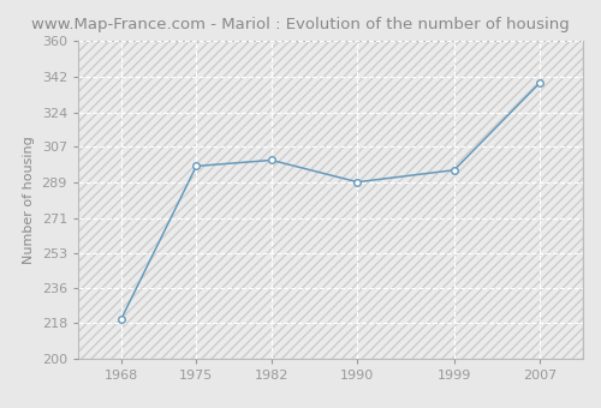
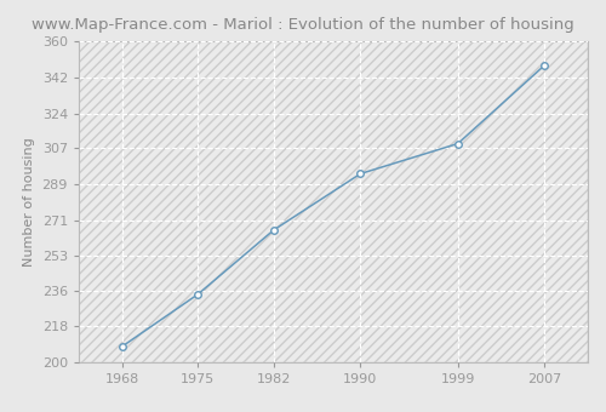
1968: 220 -> 208
1975: 297 -> 234
1982: 300 -> 266
1990: 289 -> 294
1999: 295 -> 309
2007: 339 -> 348
